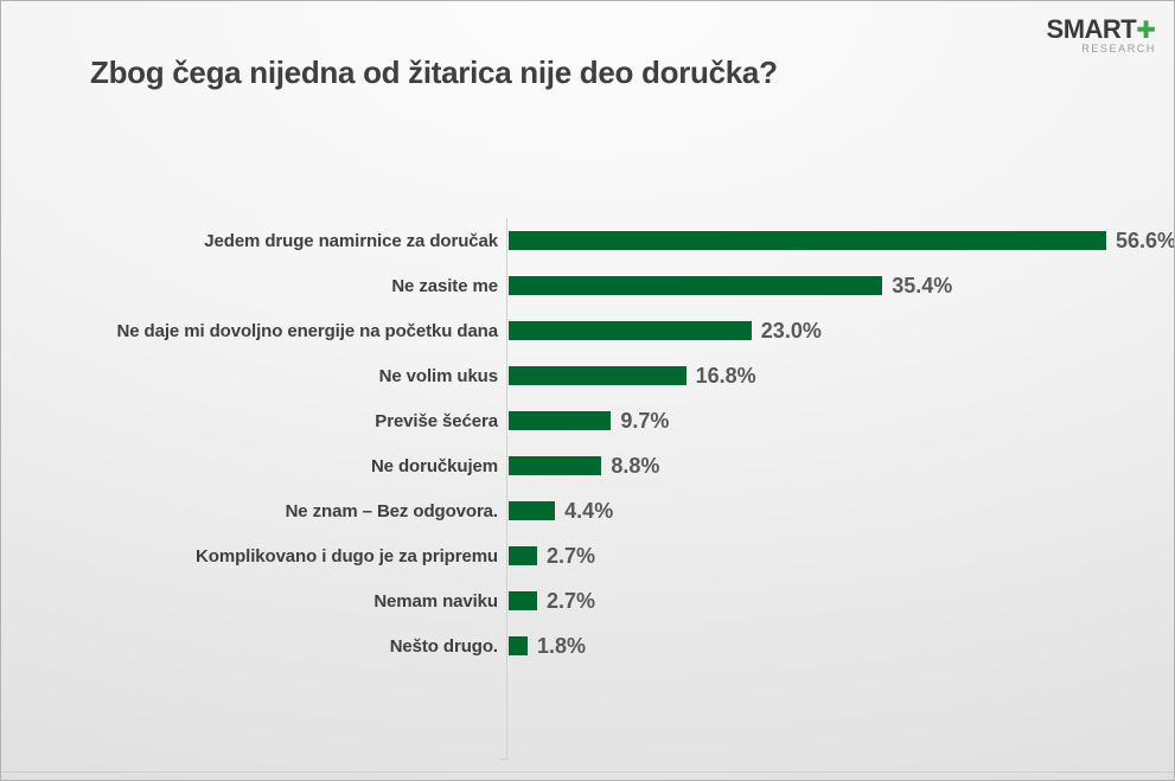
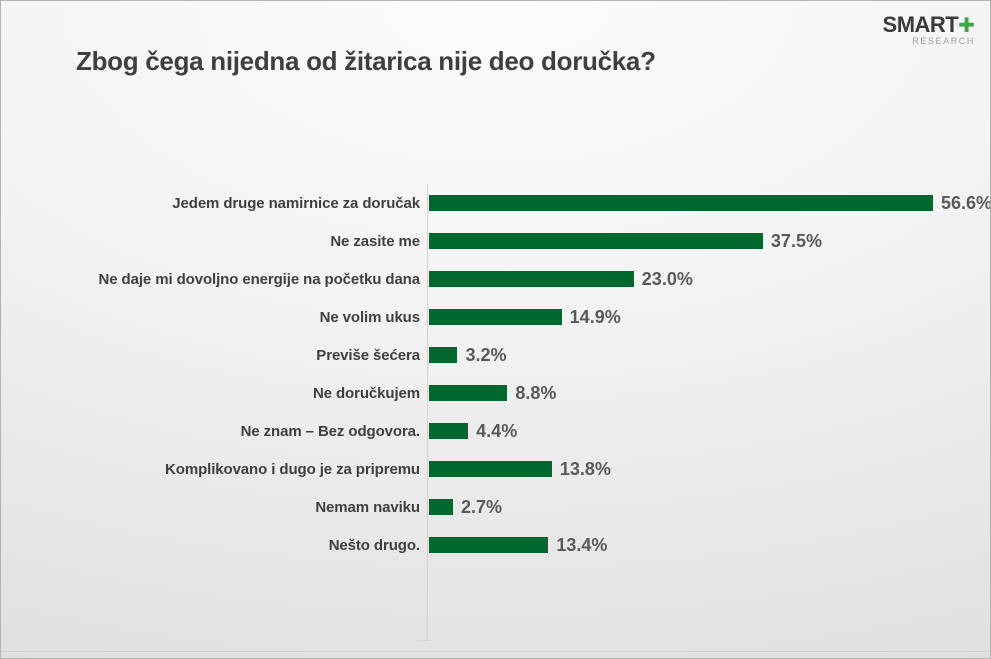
Ne zasite me: 35.4% -> 37.5%
Ne volim ukus: 16.8% -> 14.9%
Previše šećera: 9.7% -> 3.2%
Komplikovano i dugo je za pripremu: 2.7% -> 13.8%
Nešto drugo.: 1.8% -> 13.4%
